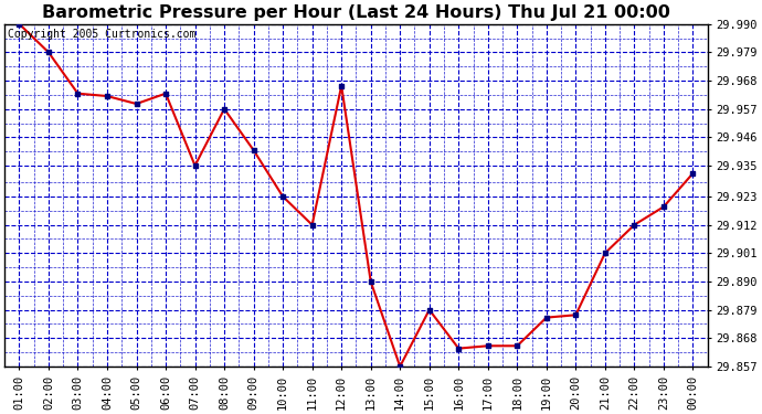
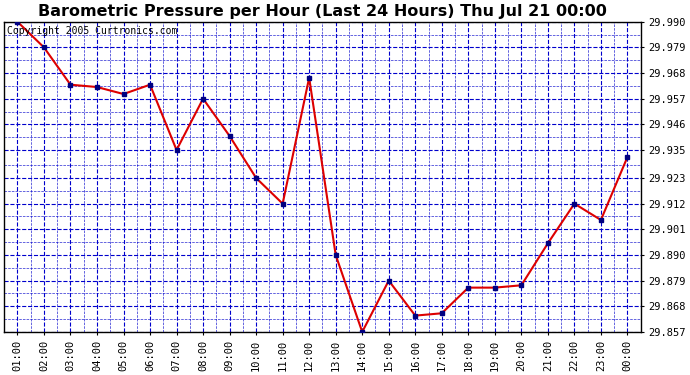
18:00: 29.865 -> 29.876
21:00: 29.901 -> 29.895
23:00: 29.919 -> 29.905
